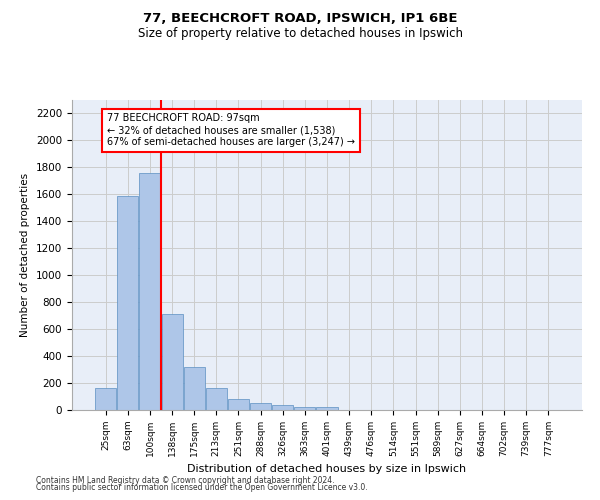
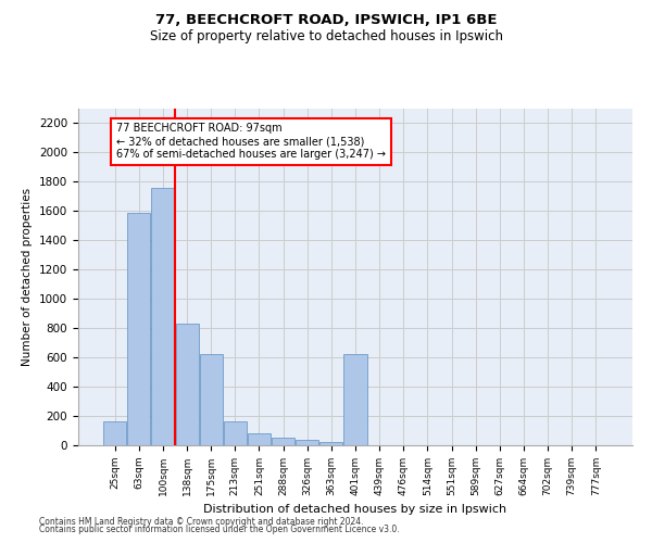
138sqm: 710 -> 830
175sqm: 320 -> 620
401sqm: 20 -> 620
